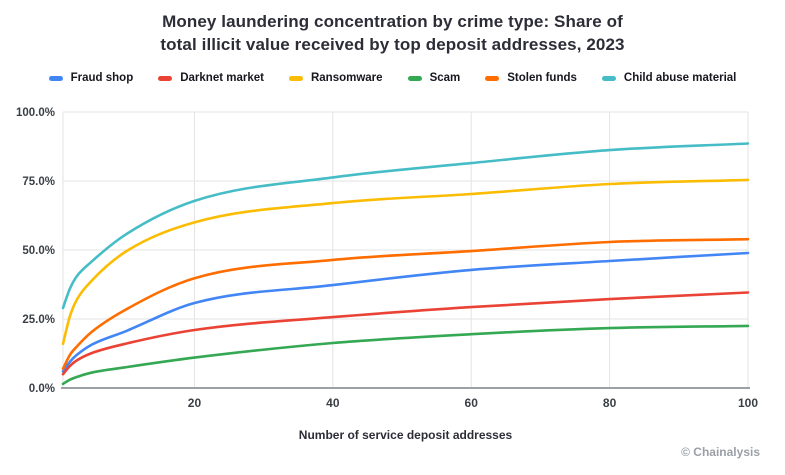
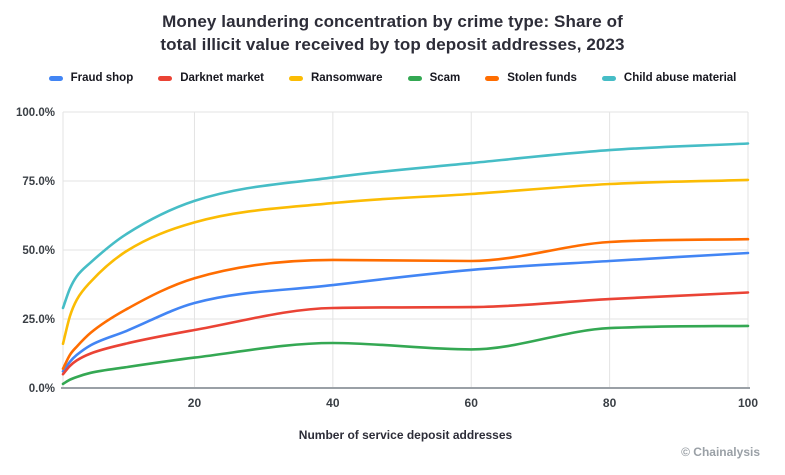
Darknet market/40: 26% -> 29%
Scam/60: 20% -> 14%
Stolen funds/60: 50% -> 46%
